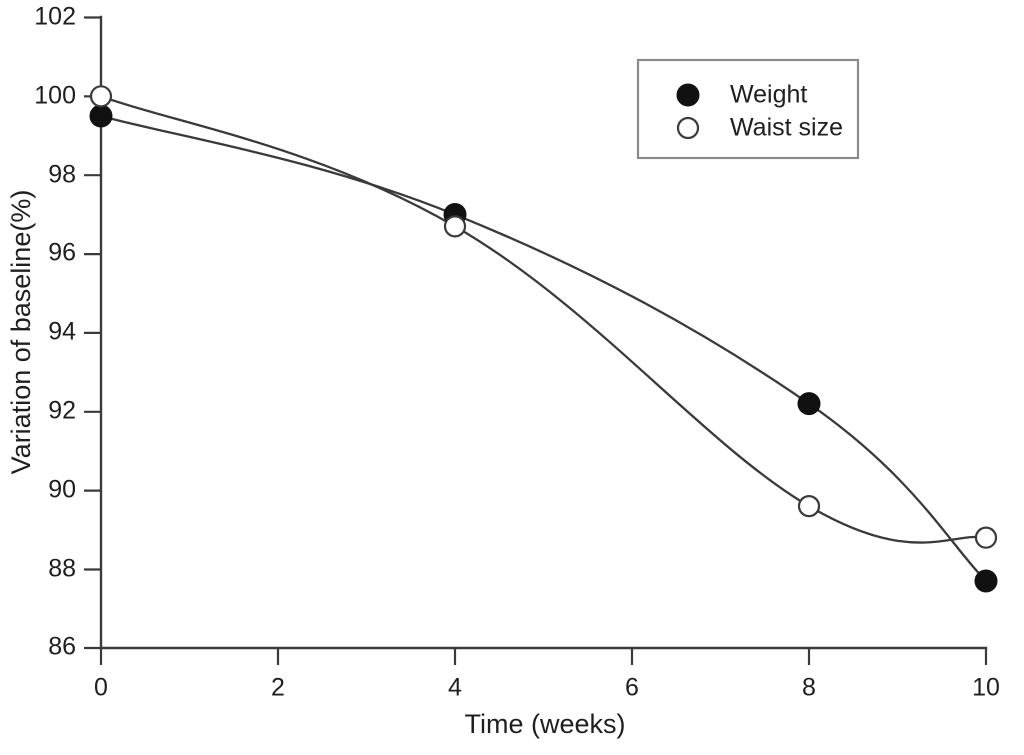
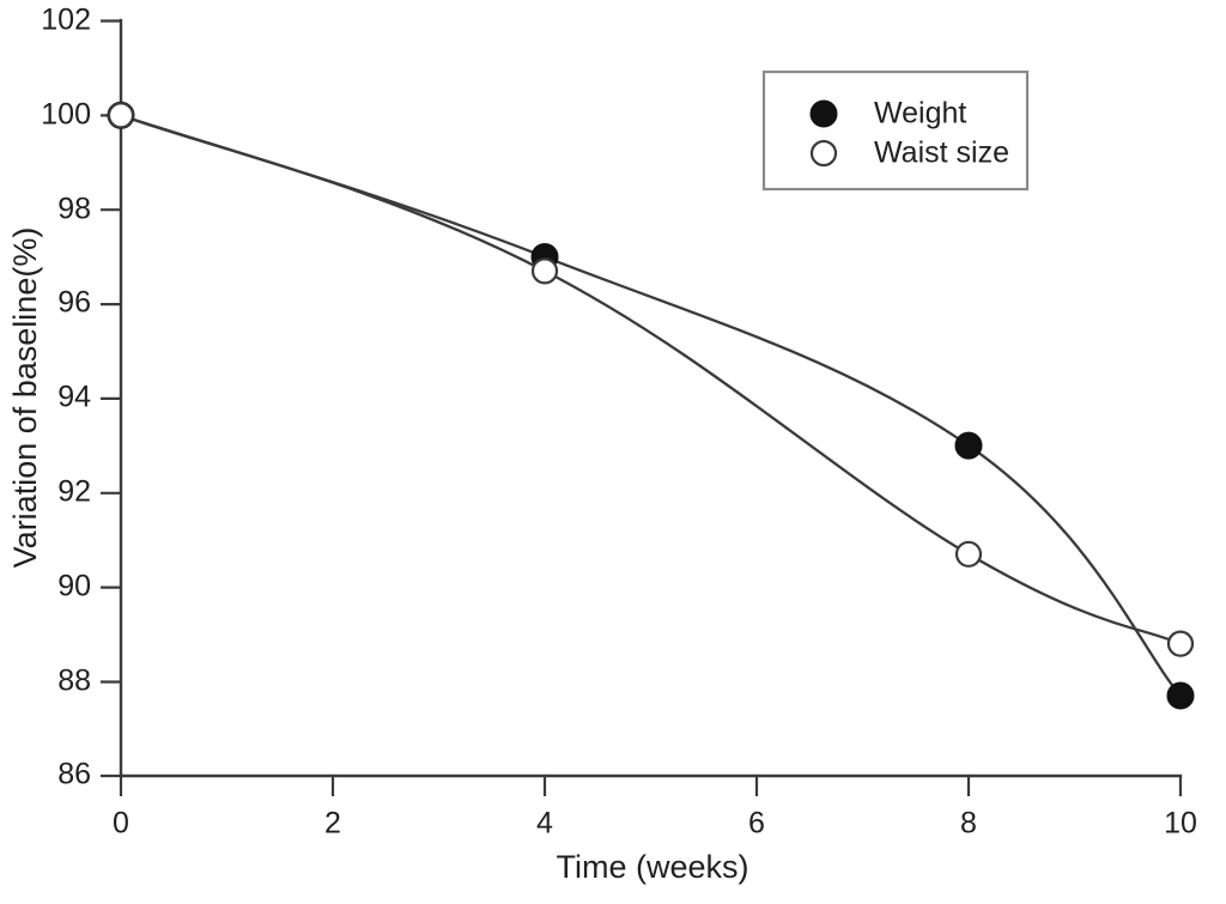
Weight/0: 99.5 -> 100.0
Weight/8: 92.2 -> 93.0
Waist size/8: 89.6 -> 90.7
